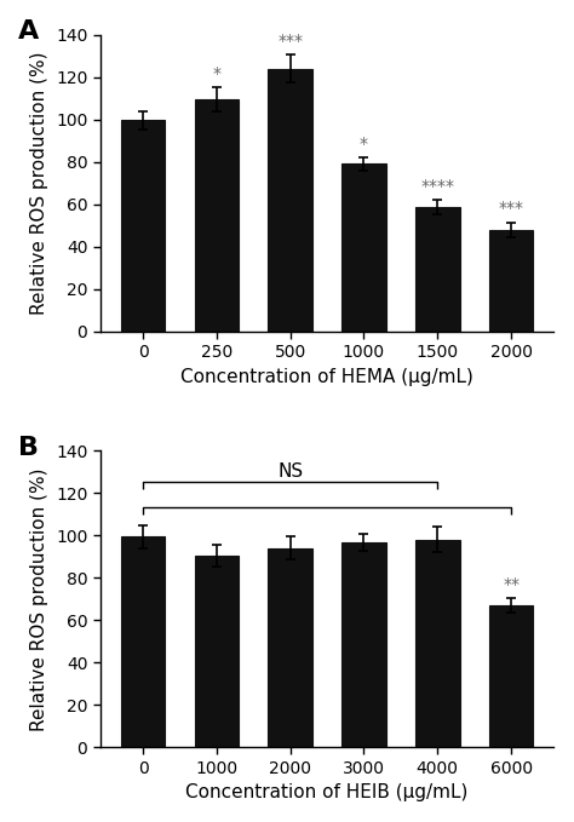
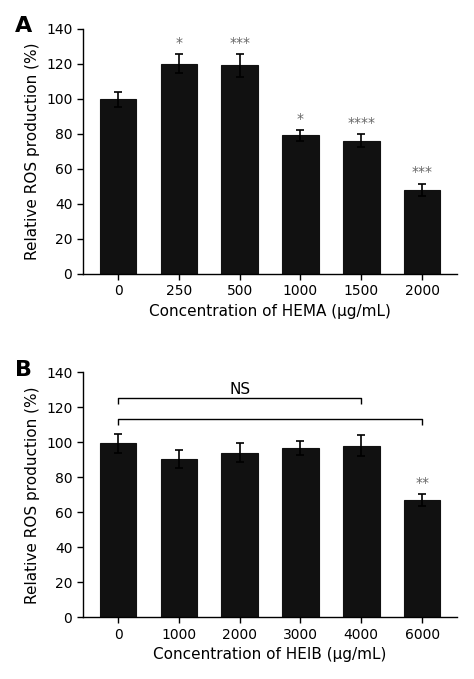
250: 110 -> 120
500: 124 -> 119
1500: 58 -> 76
